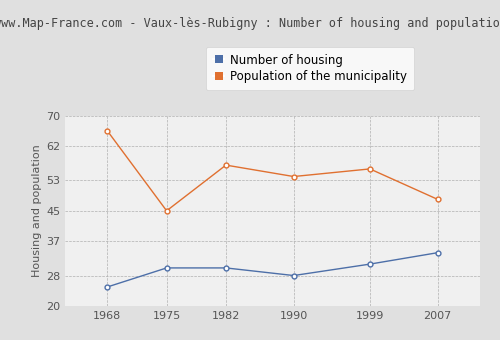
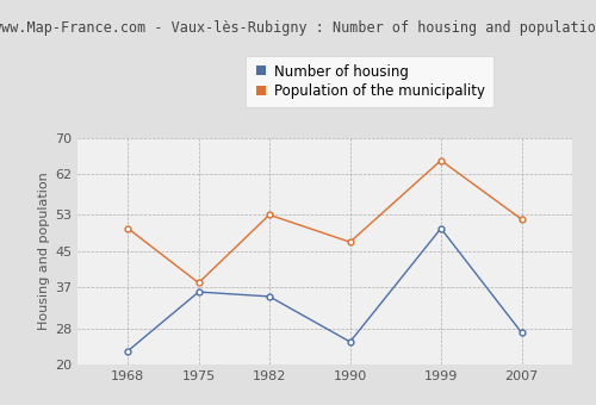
Number of housing/1968: 25 -> 23
Population of the municipality/1968: 66 -> 50
Number of housing/1975: 30 -> 36
Population of the municipality/1975: 45 -> 38
Number of housing/1982: 30 -> 35
Population of the municipality/1982: 57 -> 53
Number of housing/1990: 28 -> 25
Population of the municipality/1990: 54 -> 47
Number of housing/1999: 31 -> 50
Population of the municipality/1999: 56 -> 65
Number of housing/2007: 34 -> 27
Population of the municipality/2007: 48 -> 52
